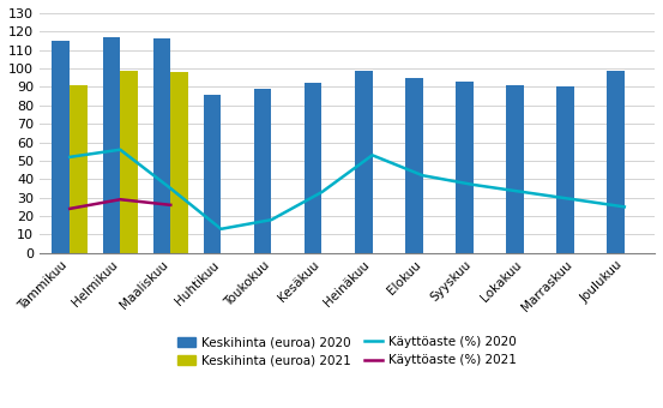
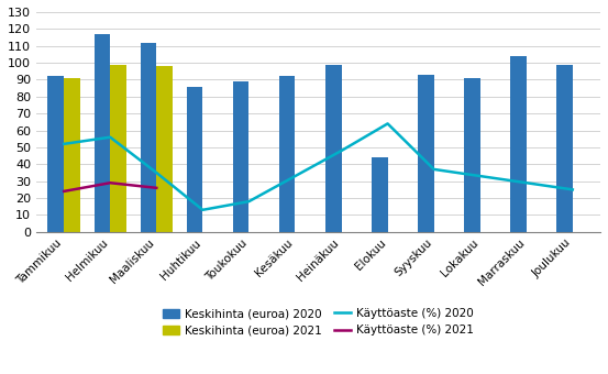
Keskihinta (euroa) 2020/Tammikuu: 115 -> 92
Keskihinta (euroa) 2020/Maaliskuu: 116 -> 112
Käyttöaste (%) 2020/Heinäkuu: 53 -> 48
Keskihinta (euroa) 2020/Elokuu: 95 -> 44
Käyttöaste (%) 2020/Elokuu: 42 -> 64
Keskihinta (euroa) 2020/Marraskuu: 90 -> 104
